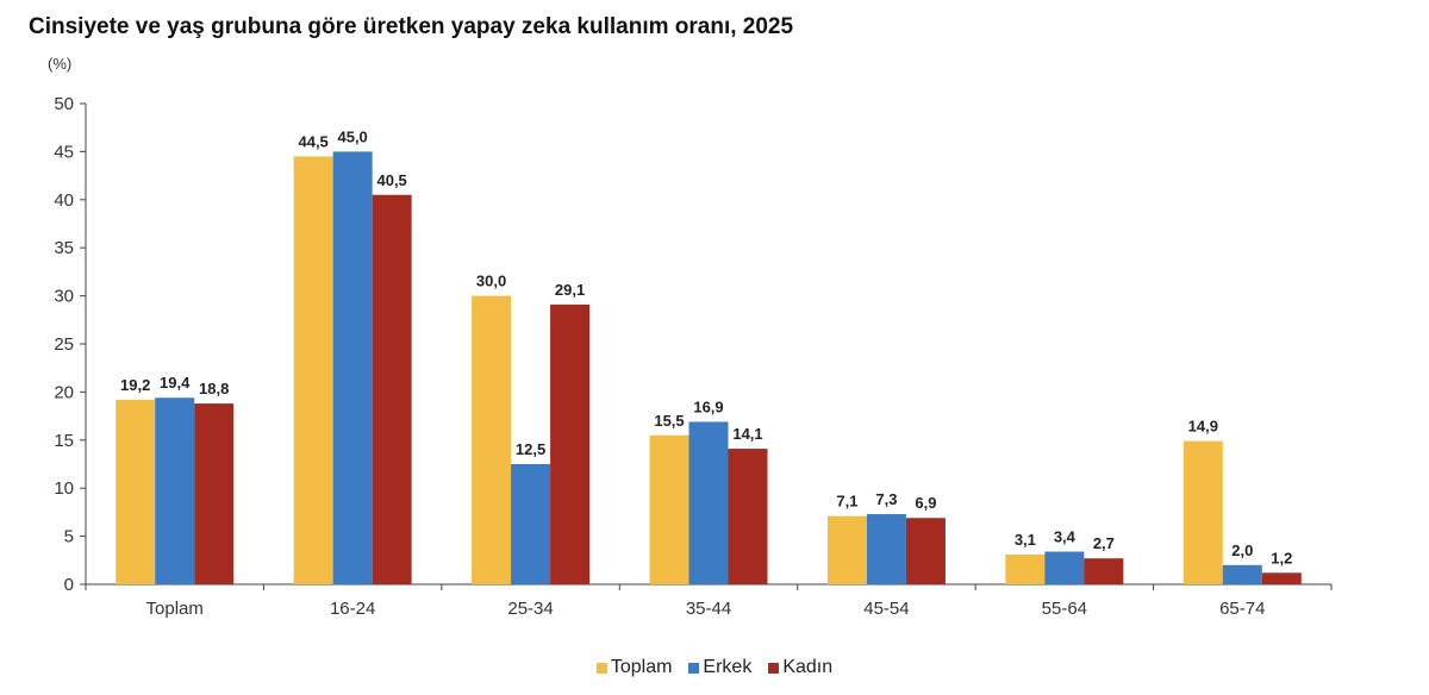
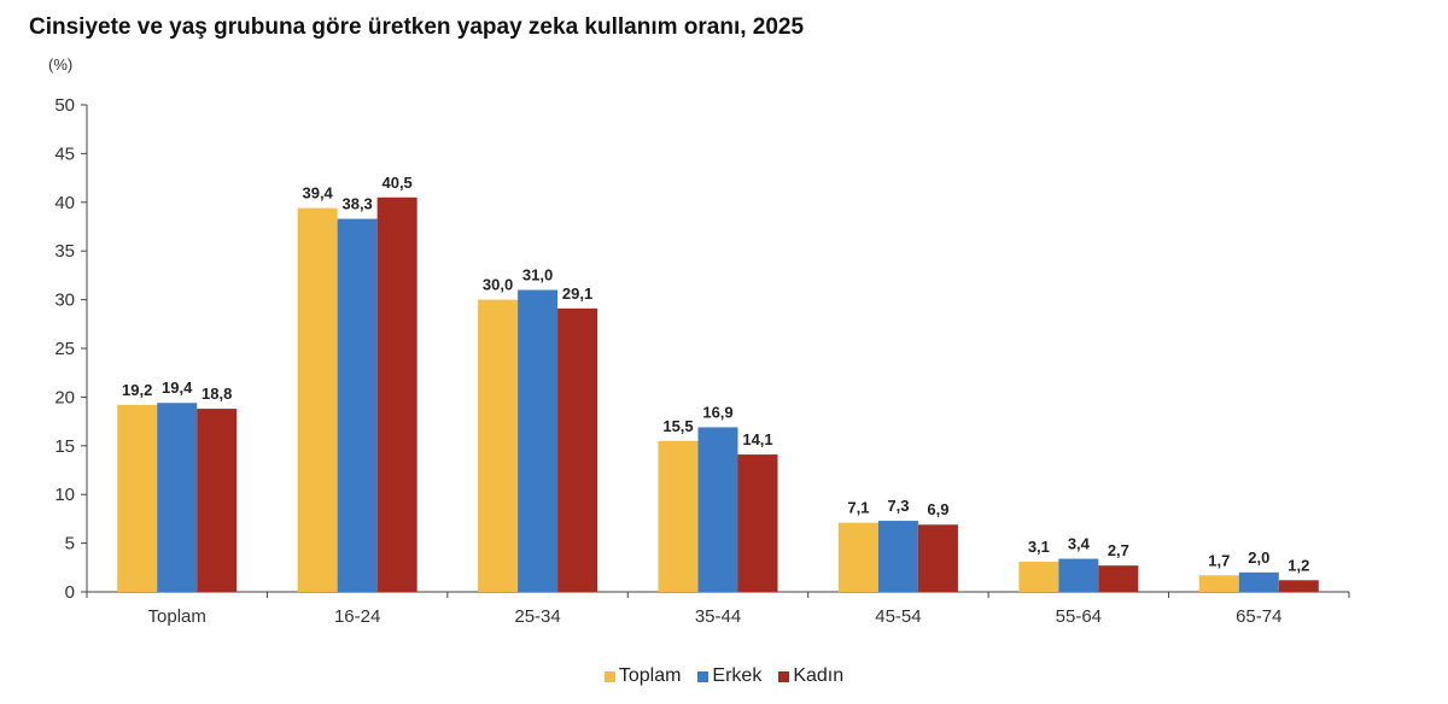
Toplam/16-24: 44,5 -> 39,4
Erkek/16-24: 45,0 -> 38,3
Erkek/25-34: 12,5 -> 31,0
Toplam/65-74: 14,9 -> 1,7
